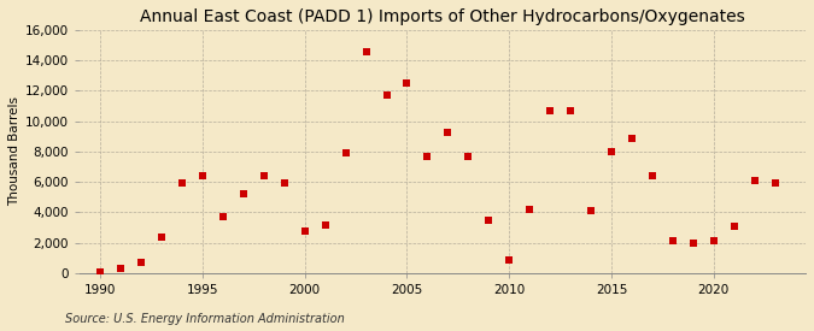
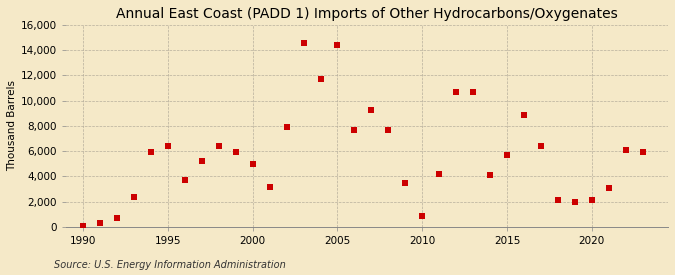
2000: 2,800 -> 5,000
2005: 12,500 -> 14,400
2015: 8,000 -> 5,700
